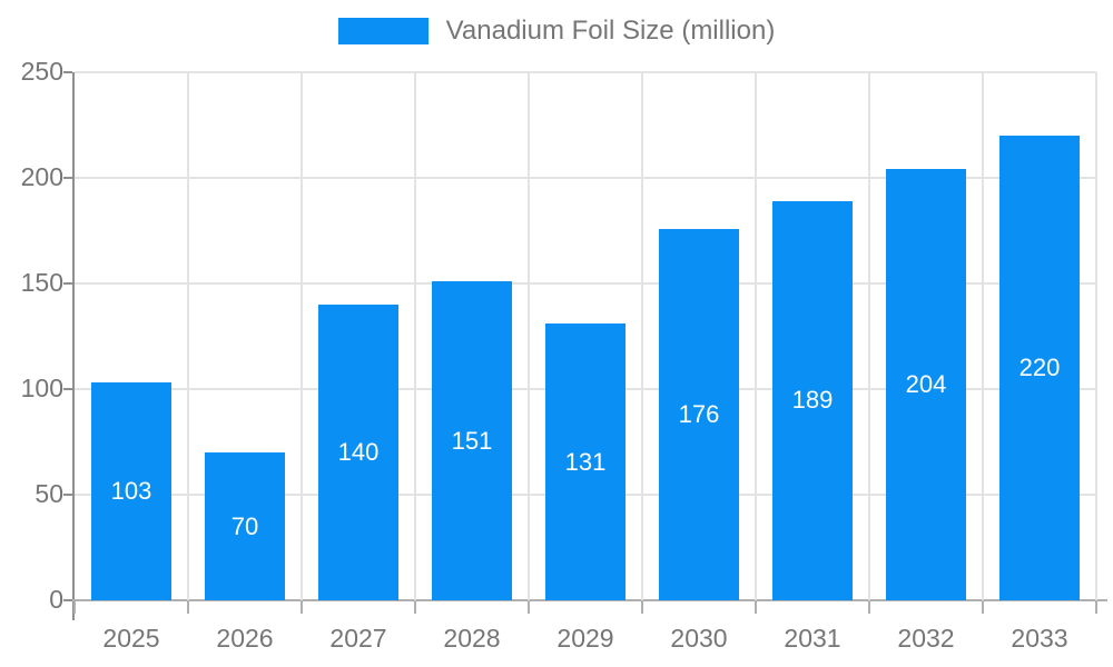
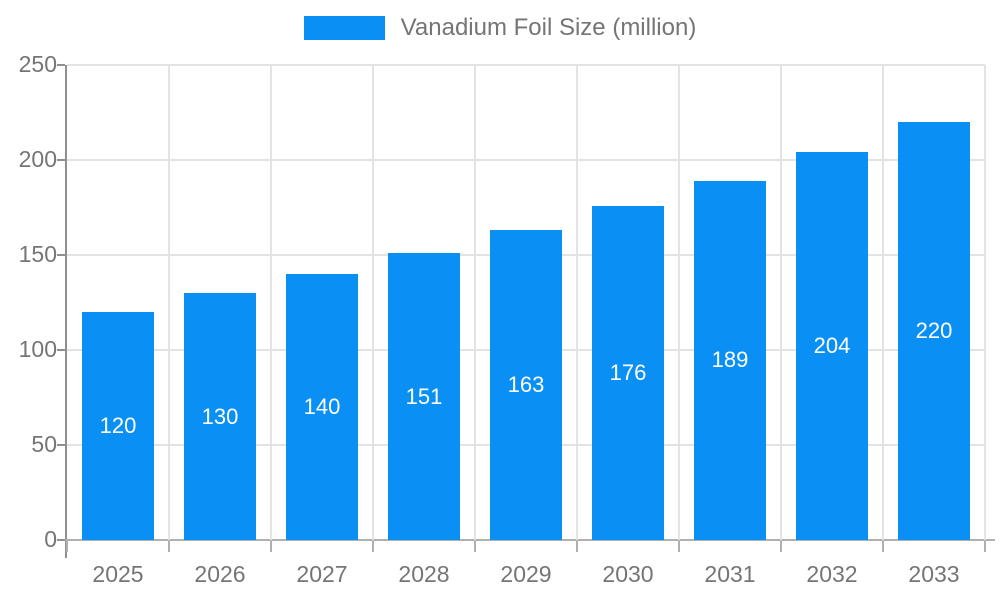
2025: 103 -> 120
2026: 70 -> 130
2029: 131 -> 163
